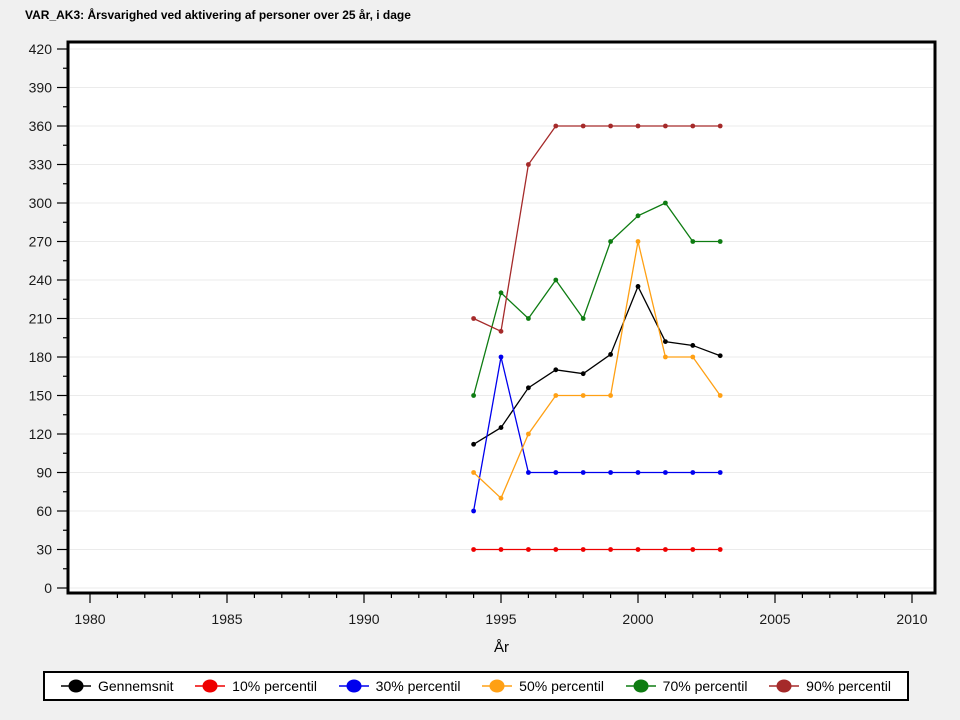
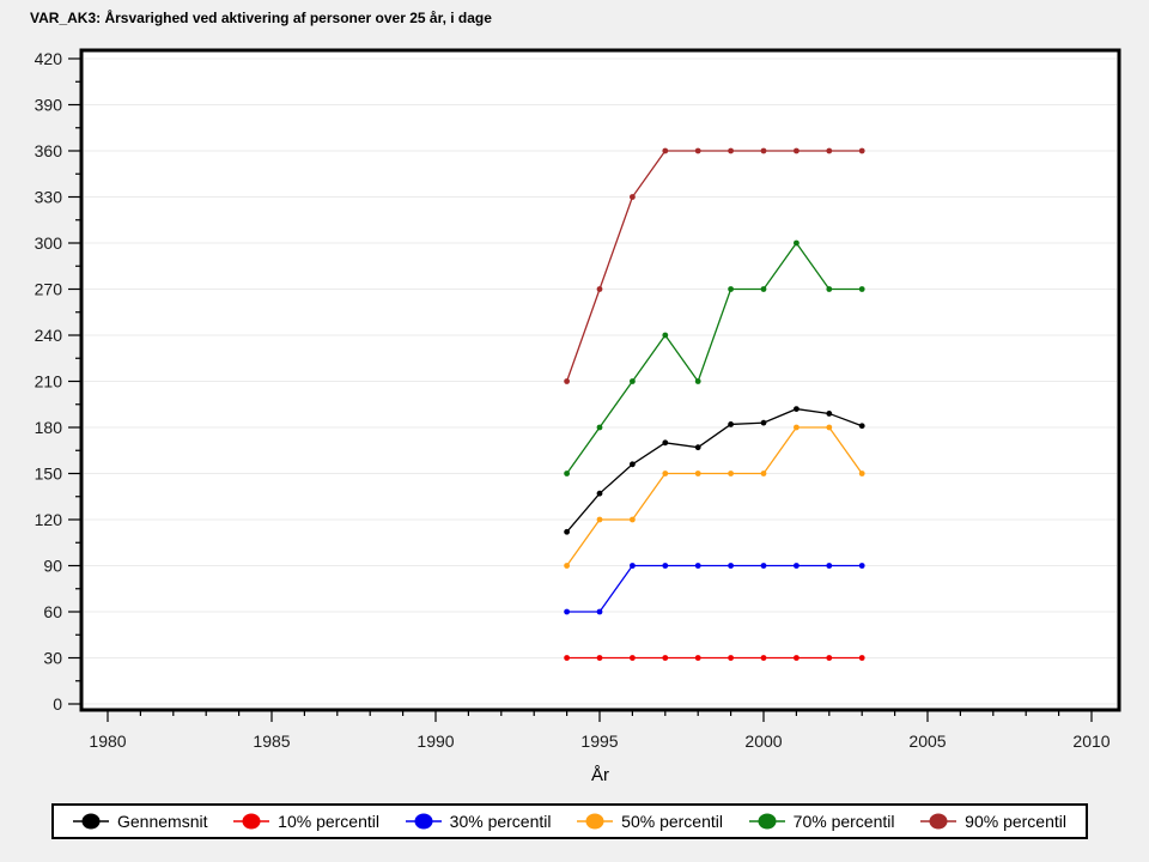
Gennemsnit/1995: 125 -> 137
30% percentil/1995: 180 -> 60
50% percentil/1995: 70 -> 120
70% percentil/1995: 230 -> 180
90% percentil/1995: 200 -> 270
Gennemsnit/2000: 235 -> 183
50% percentil/2000: 270 -> 150
70% percentil/2000: 290 -> 270
